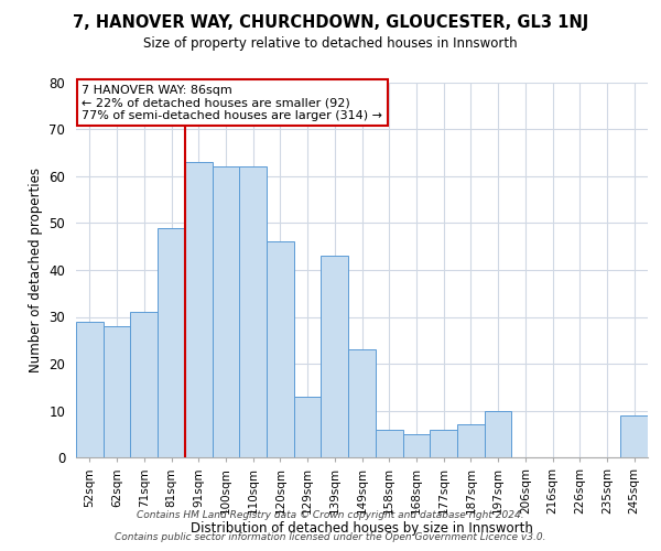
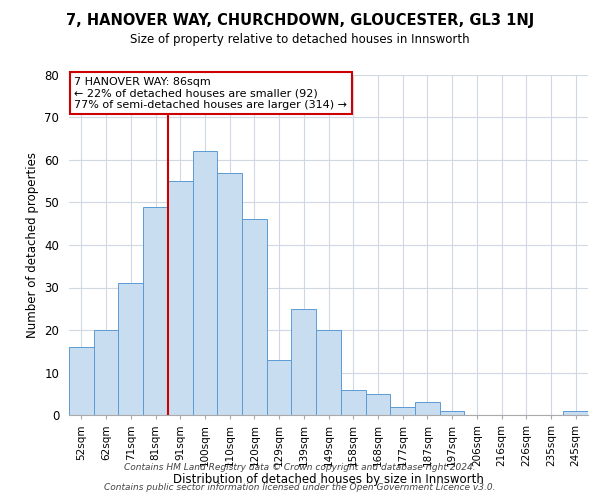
52sqm: 29 -> 16
62sqm: 28 -> 20
91sqm: 63 -> 55
110sqm: 62 -> 57
139sqm: 43 -> 25
149sqm: 23 -> 20
177sqm: 6 -> 2
187sqm: 7 -> 3
197sqm: 10 -> 1
245sqm: 9 -> 1
